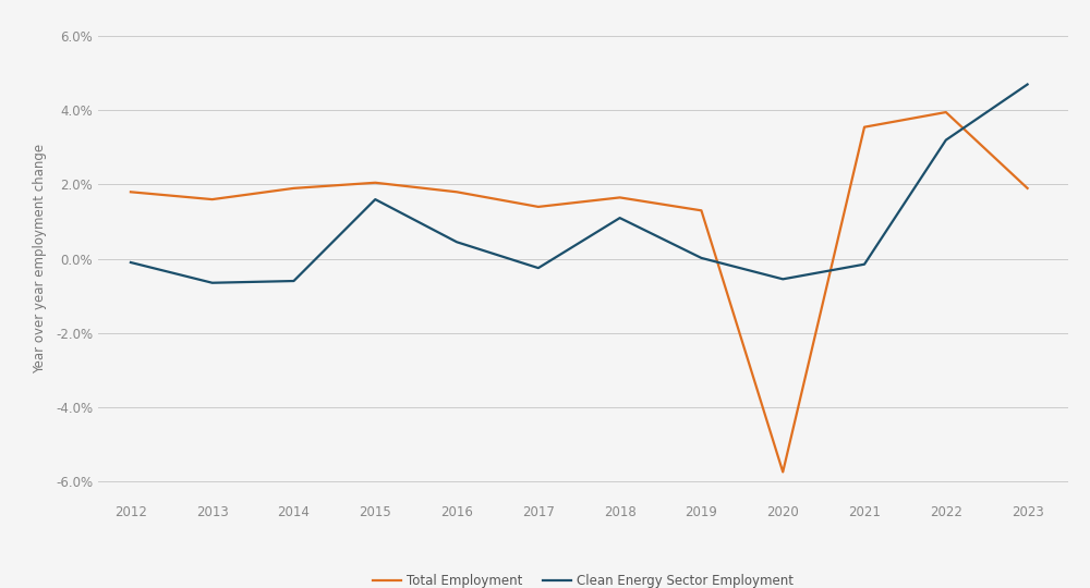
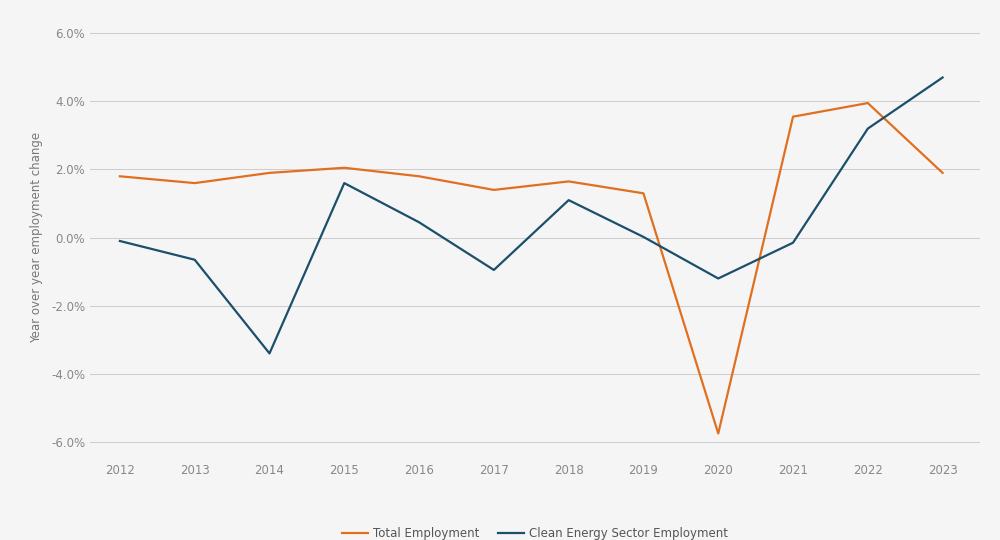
Clean Energy Sector Employment/2014: -0.60% -> -3.40%
Clean Energy Sector Employment/2017: -0.25% -> -0.95%
Clean Energy Sector Employment/2020: -0.55% -> -1.20%
